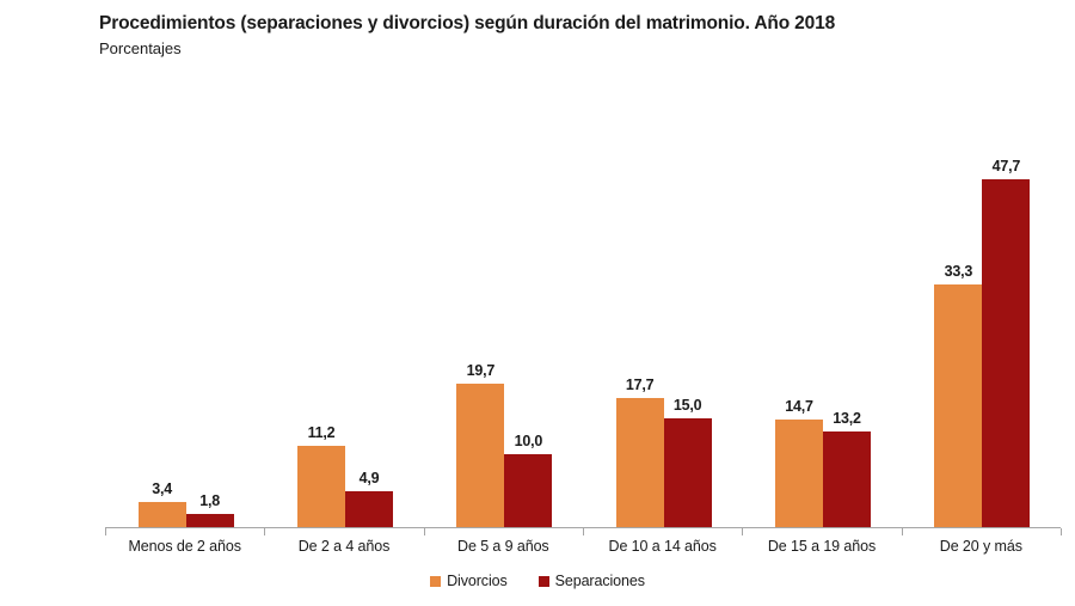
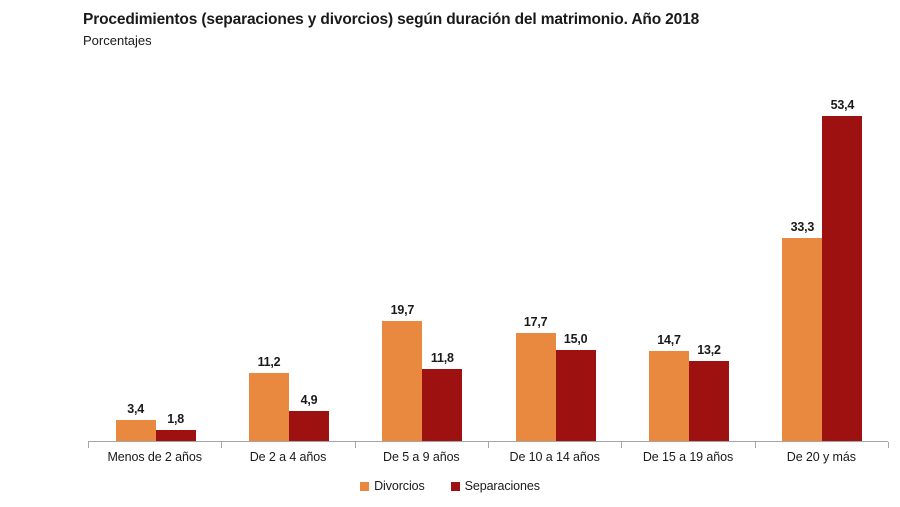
Separaciones/De 5 a 9 años: 10,0 -> 11,8
Separaciones/De 20 y más: 47,7 -> 53,4
